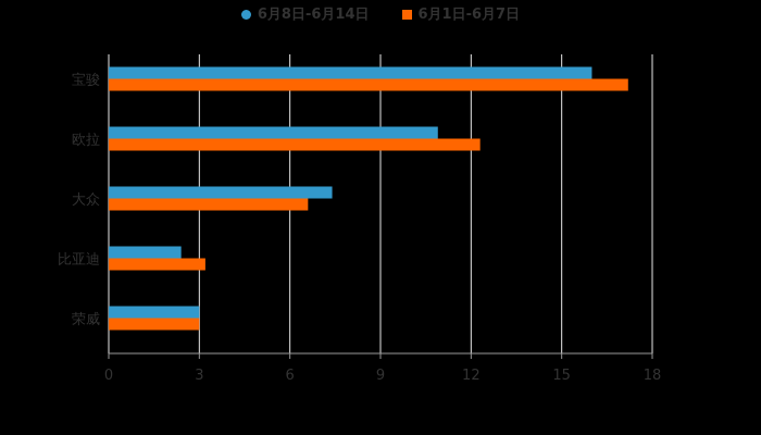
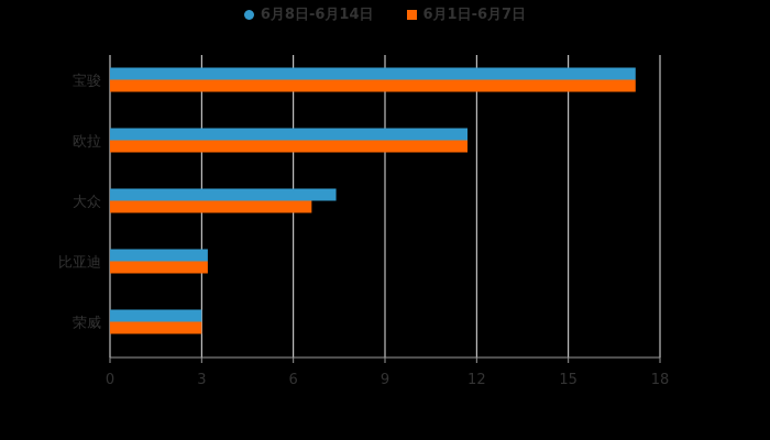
6月8日-6月14日/宝骏: 16.0 -> 17.2
6月8日-6月14日/欧拉: 10.9 -> 11.7
6月1日-6月7日/欧拉: 12.3 -> 11.7
6月8日-6月14日/比亚迪: 2.4 -> 3.2
